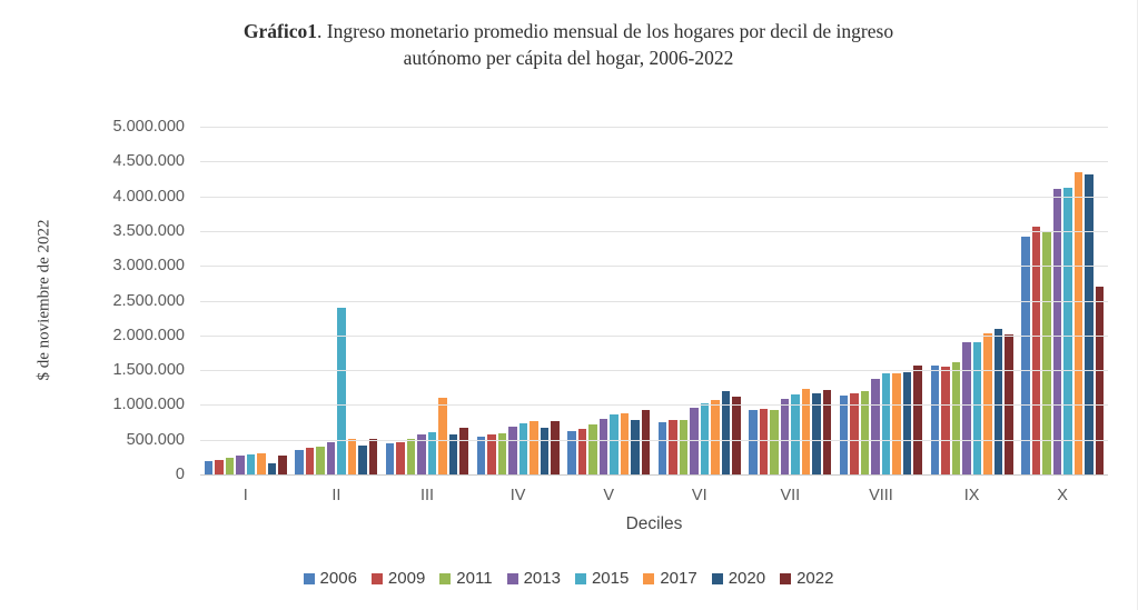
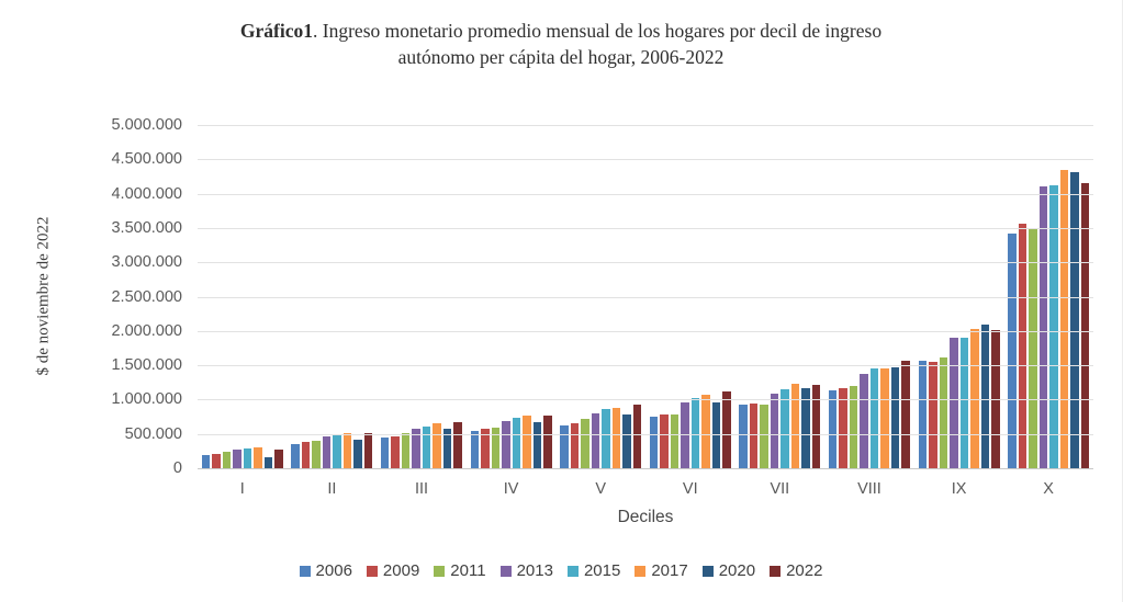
2015/II: 2400000 -> 500000
2017/III: 1100000 -> 700000
2020/VI: 1200000 -> 1000000
2022/X: 2700000 -> 4200000
